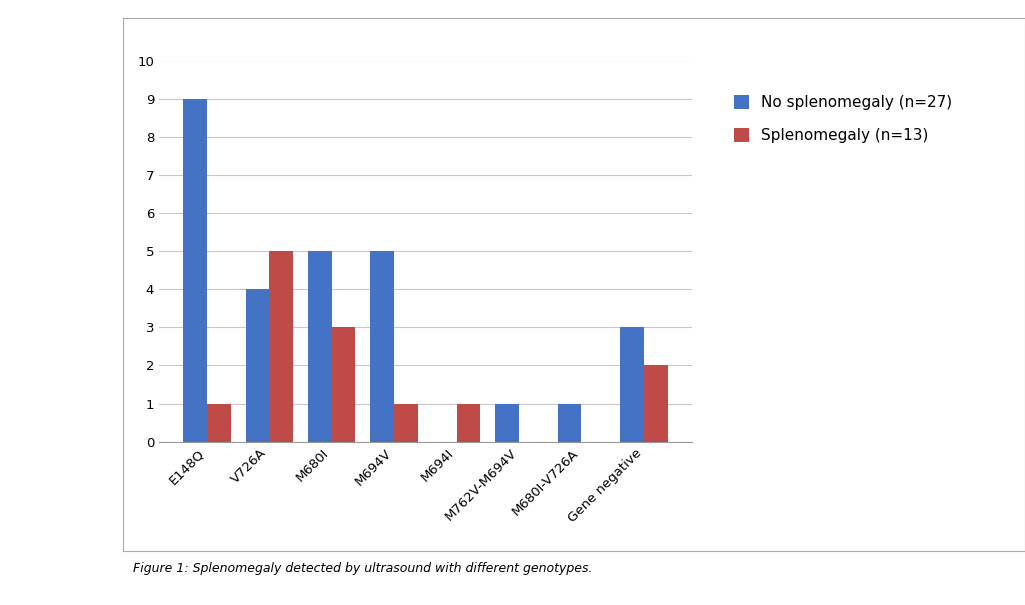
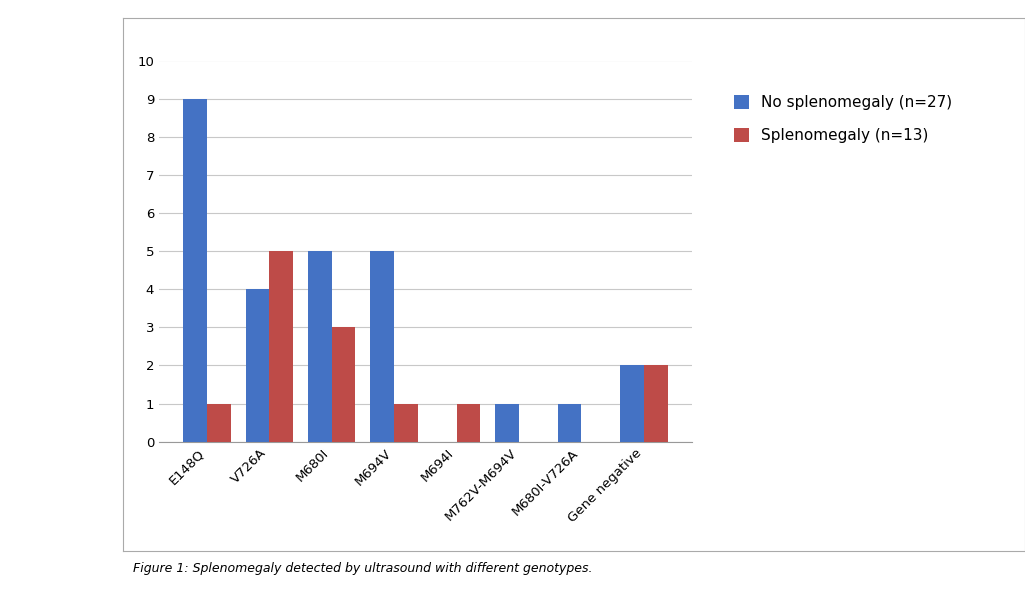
No splenomegaly (n=27)/Gene negative: 3 -> 2
